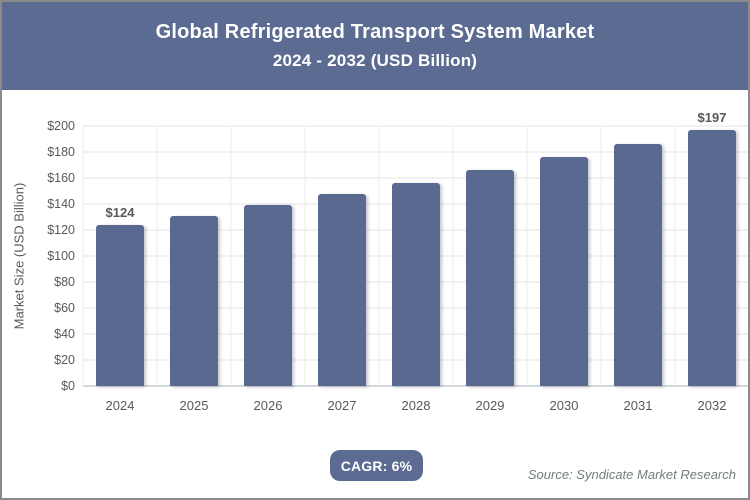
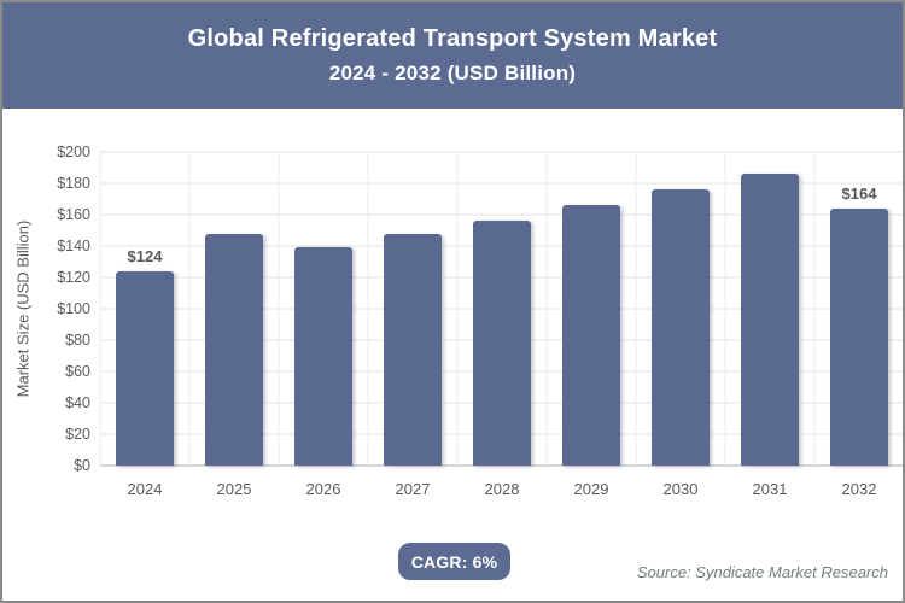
2025: $131 -> $148
2032: $197 -> $164
